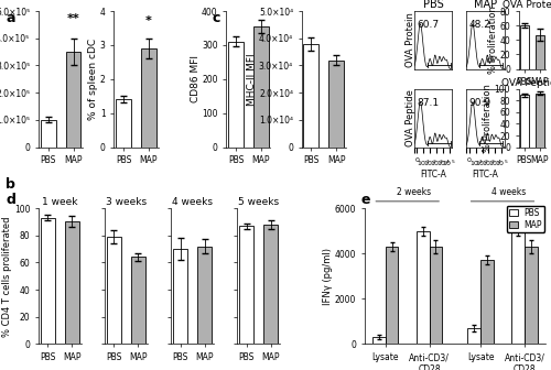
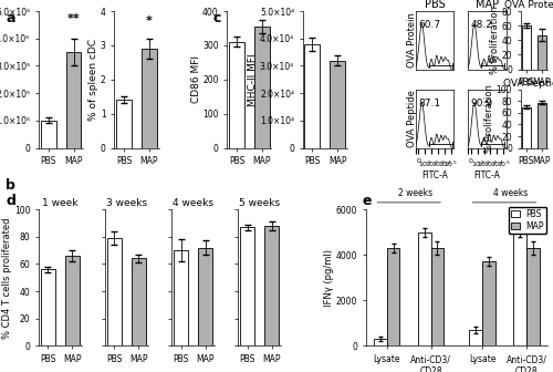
OVA Peptide/PBS: 90 -> 70
OVA Peptide/MAP: 93 -> 78
1 week/PBS: 93 -> 56
1 week/MAP: 90 -> 66
